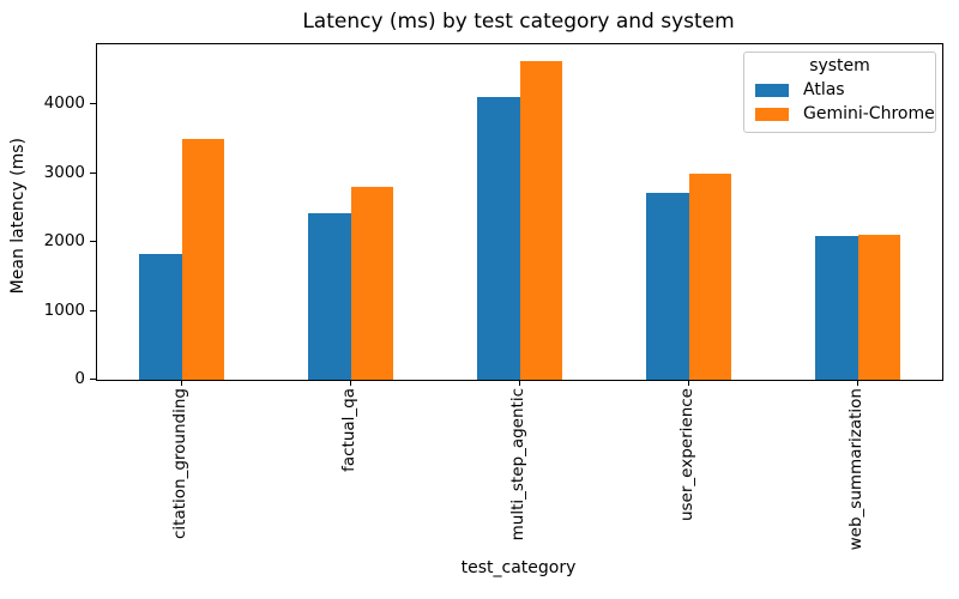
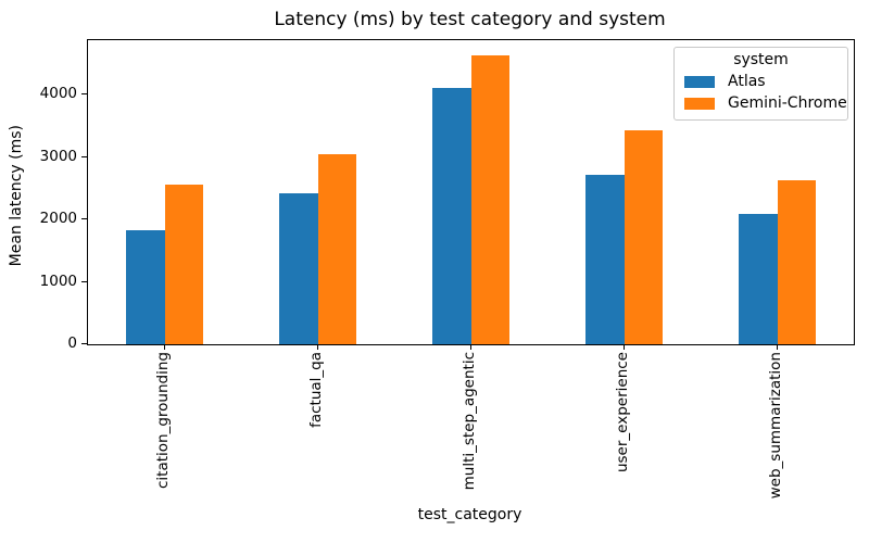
Gemini-Chrome/citation_grounding: 3500 -> 2600
Gemini-Chrome/factual_qa: 2800 -> 3000
Gemini-Chrome/user_experience: 3000 -> 3400
Gemini-Chrome/web_summarization: 2100 -> 2600
